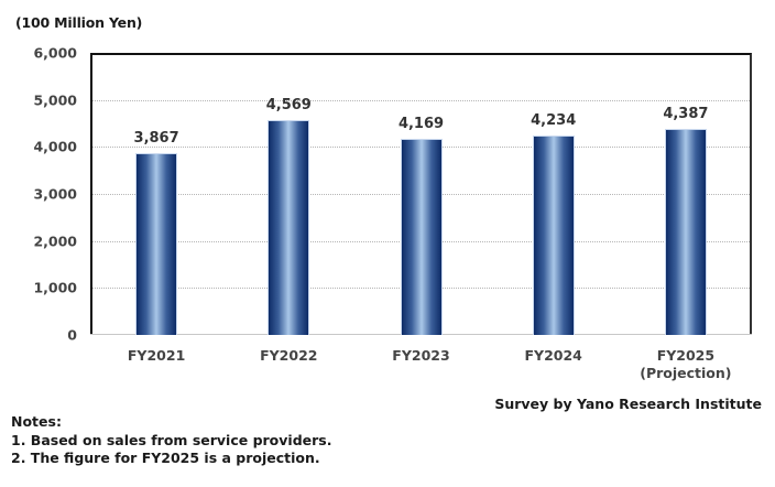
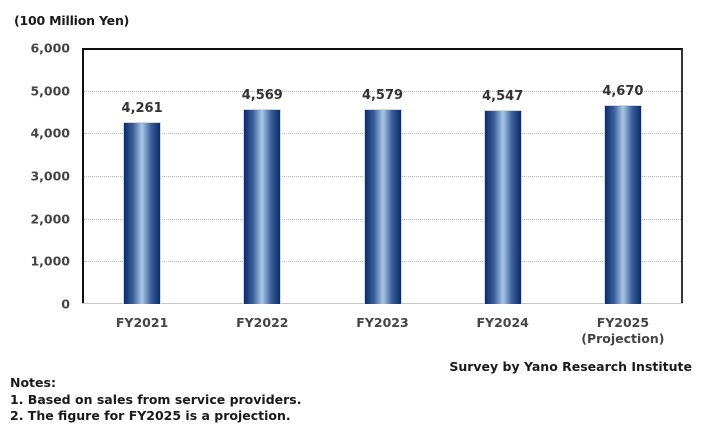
FY2021: 3,867 -> 4,261
FY2023: 4,169 -> 4,579
FY2024: 4,234 -> 4,547
FY2025 (Projection): 4,387 -> 4,670
